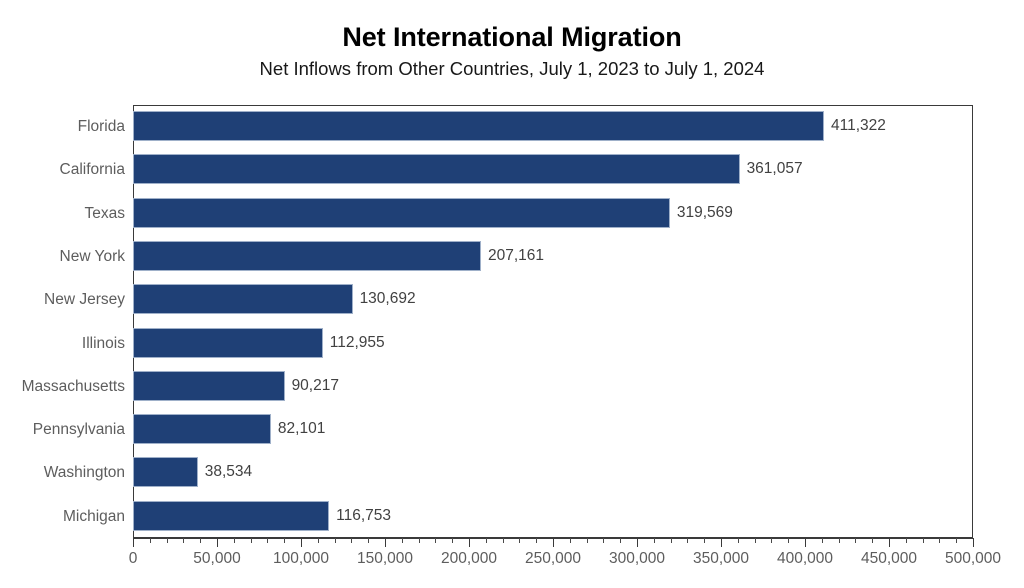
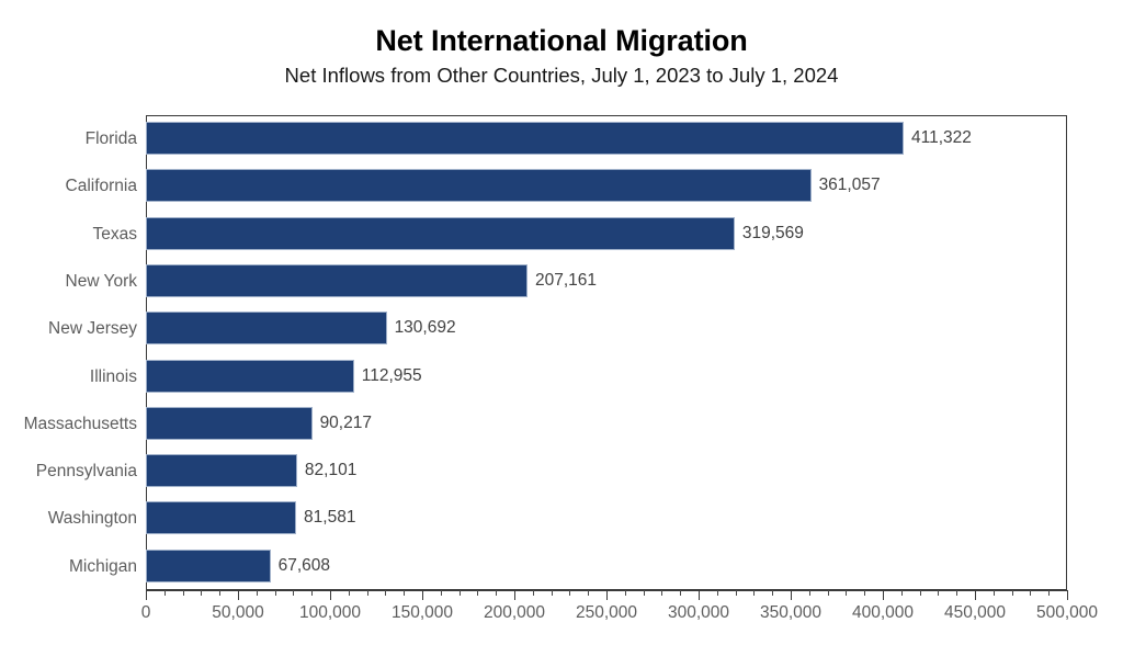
Washington: 38,534 -> 81,581
Michigan: 116,753 -> 67,608
